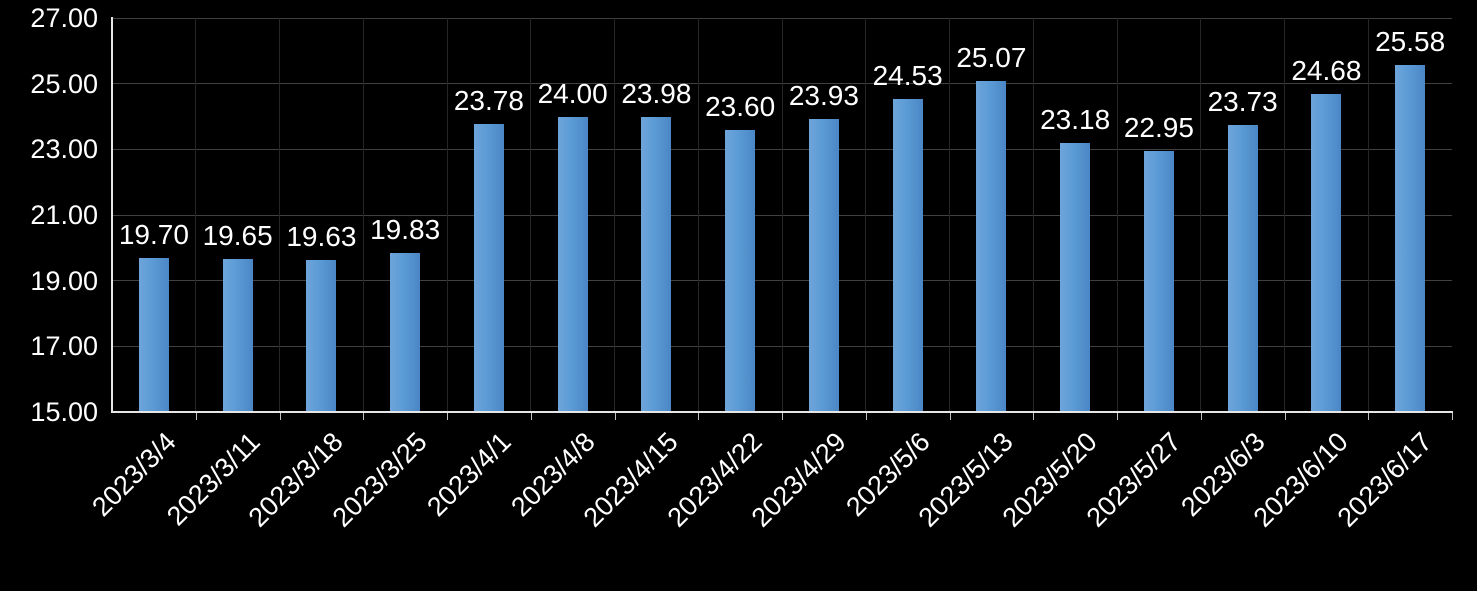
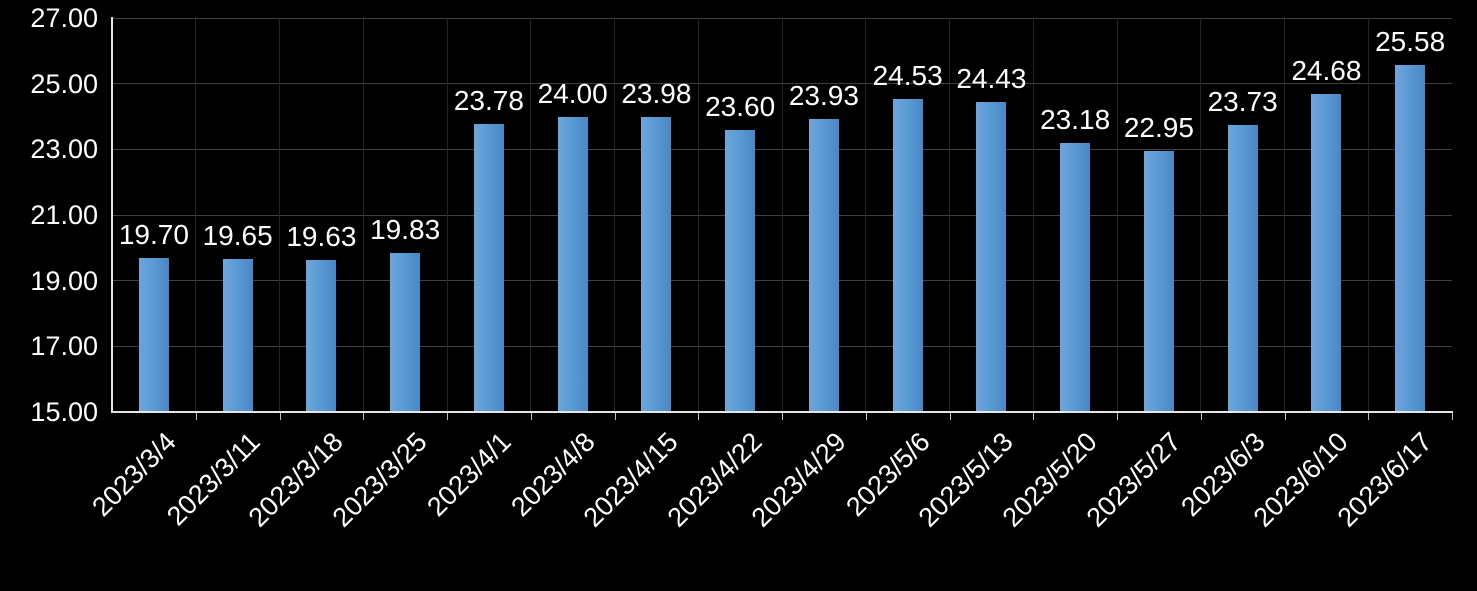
2023/5/13: 25.07 -> 24.43
